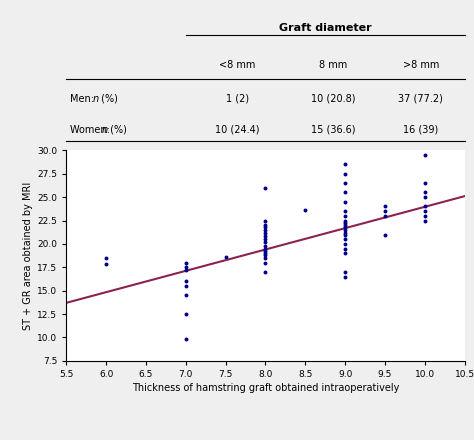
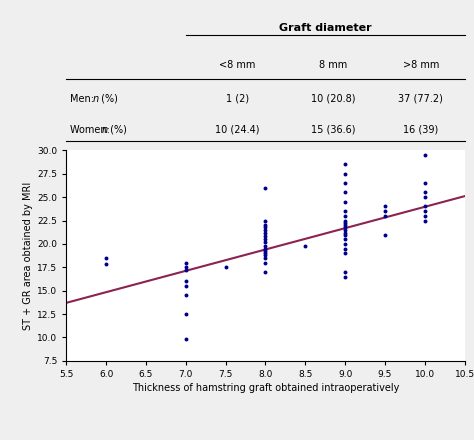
7.5: 18.6 -> 17.5
8.5: 23.6 -> 19.8
